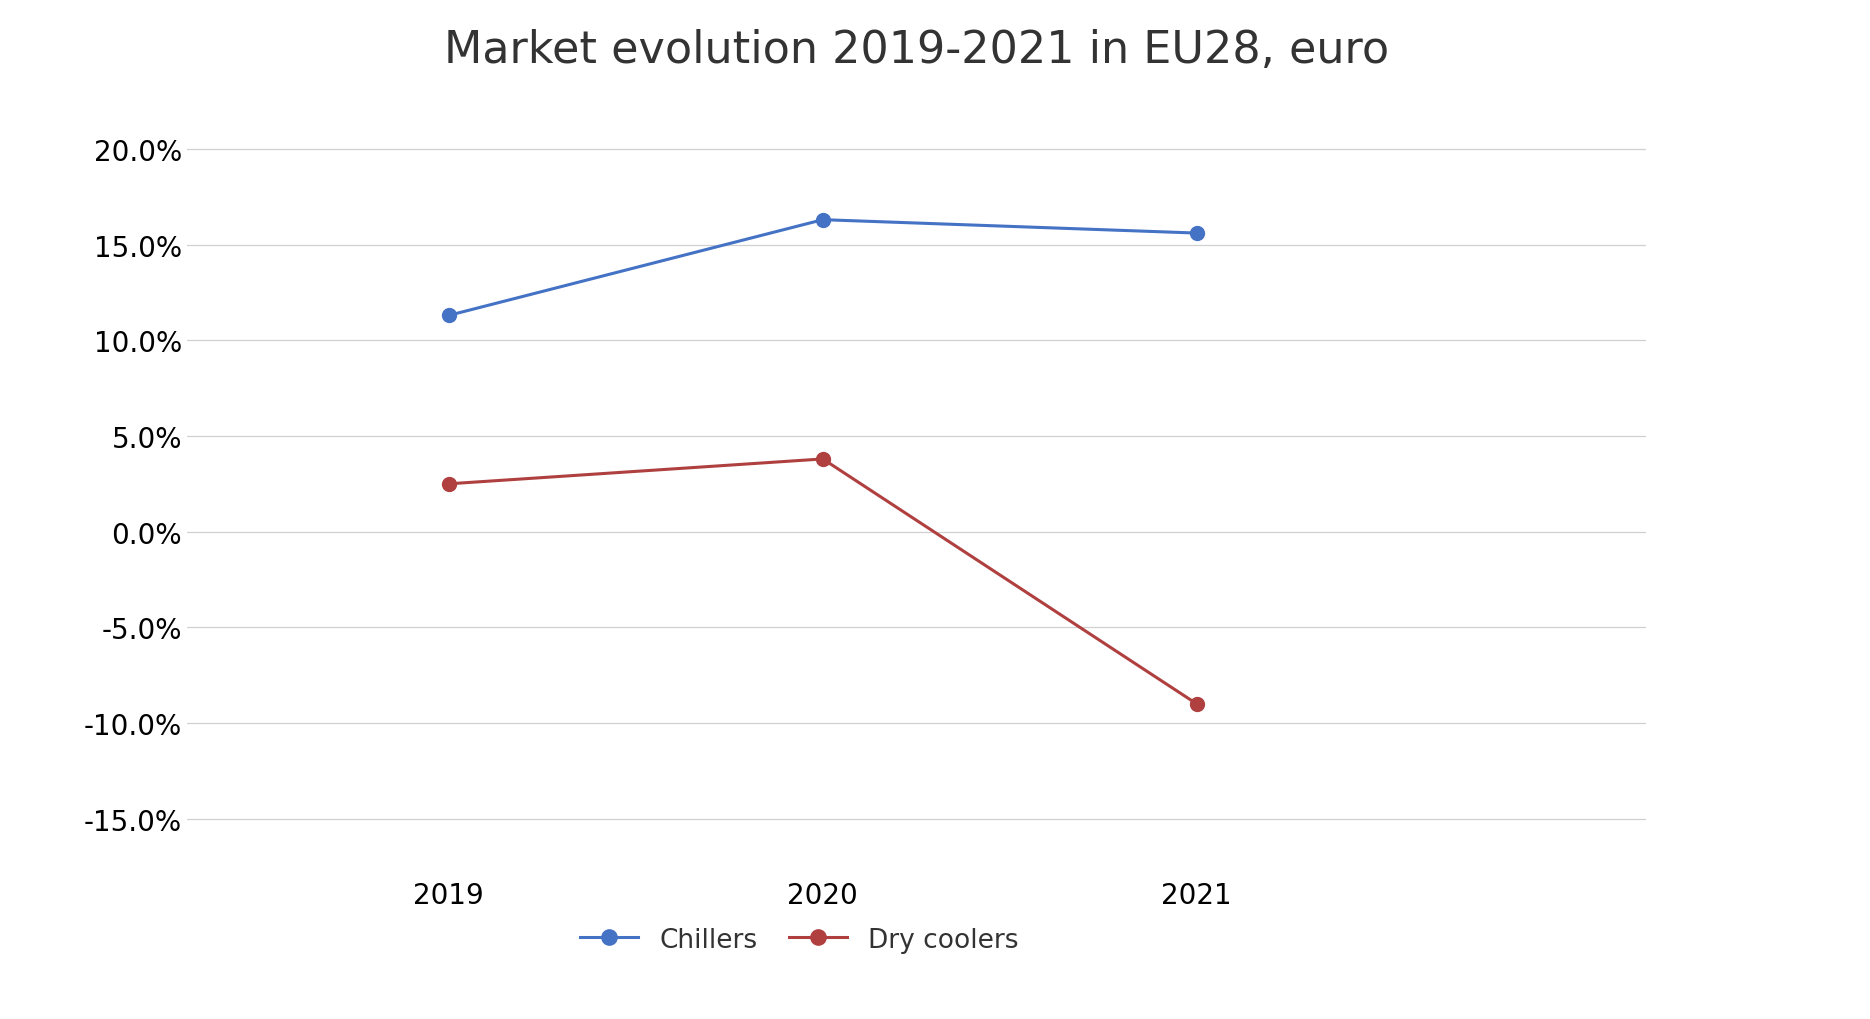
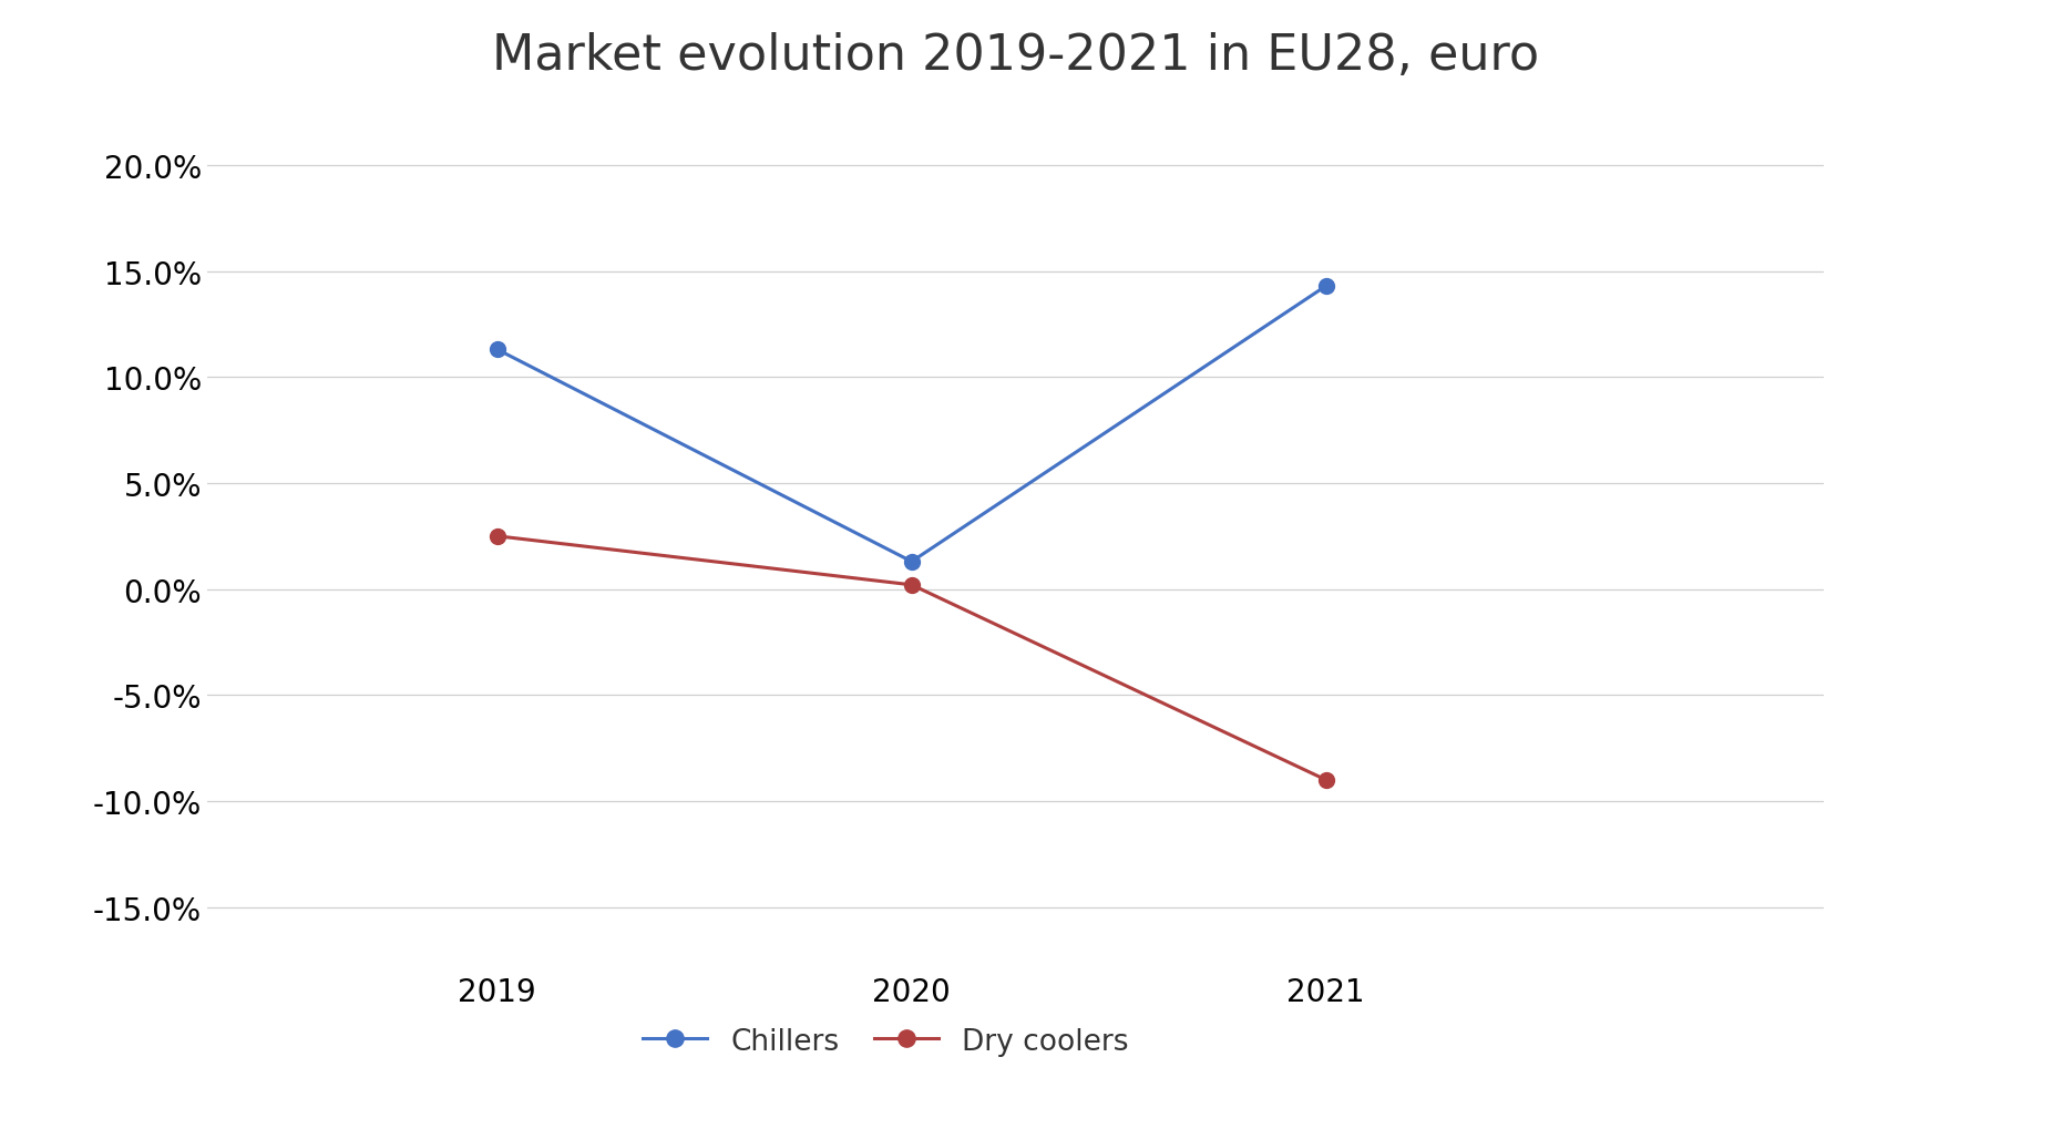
Chillers/2020: 16.3% -> 1.3%
Dry coolers/2020: 3.8% -> 0.2%
Chillers/2021: 15.6% -> 14.3%
